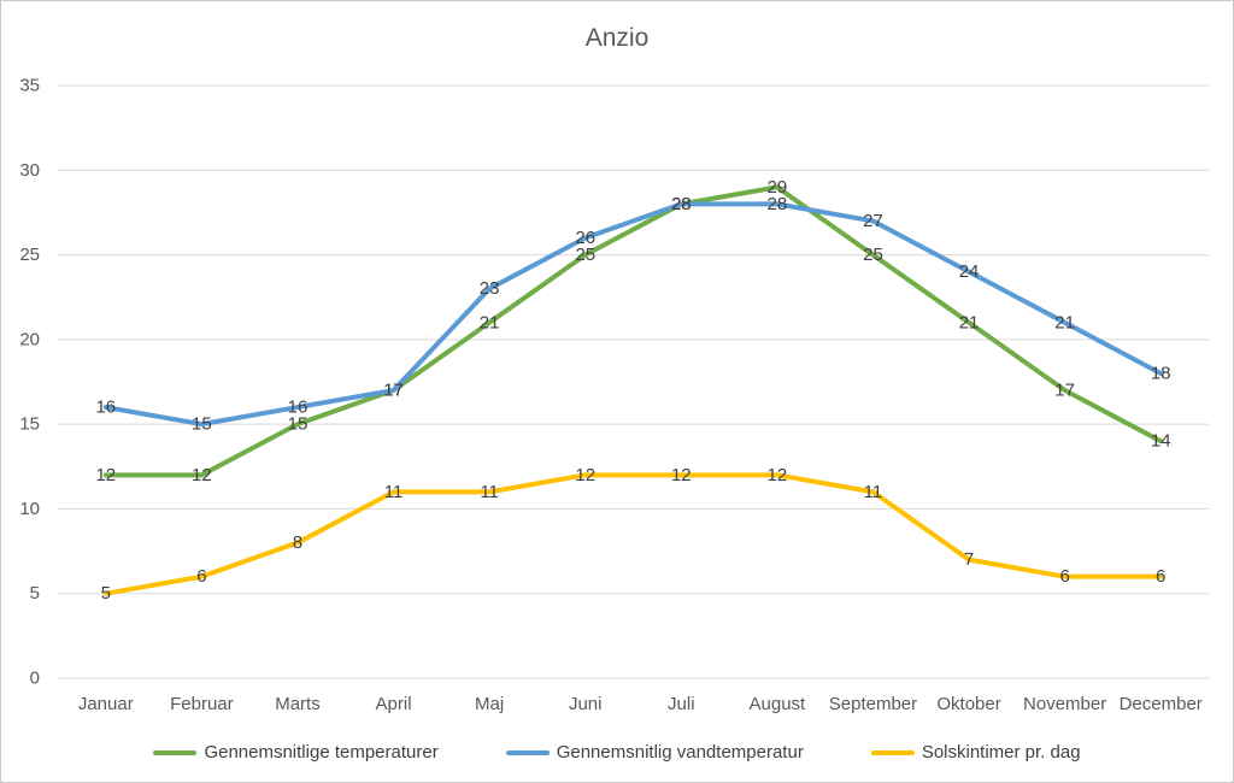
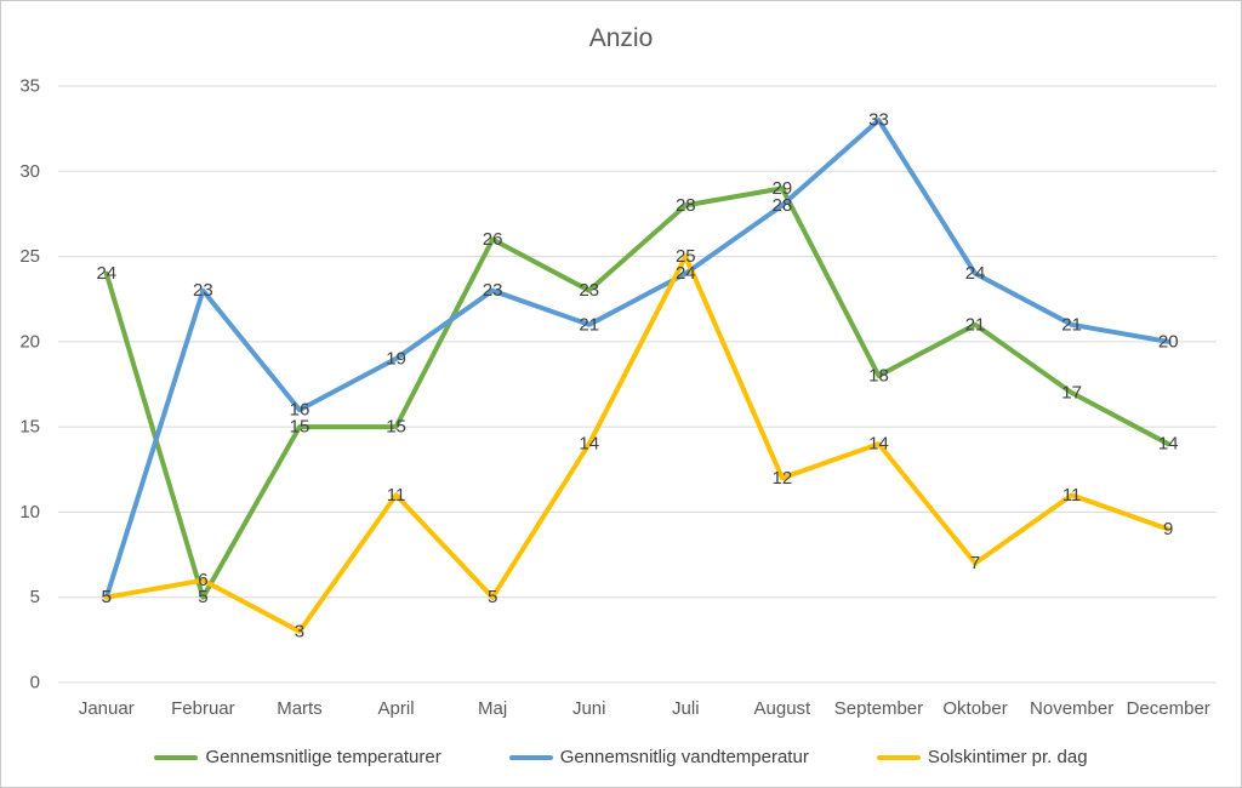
Gennemsnitlige temperaturer/Januar: 12 -> 24
Gennemsnitlig vandtemperatur/Januar: 16 -> 5
Gennemsnitlige temperaturer/Februar: 12 -> 5
Gennemsnitlig vandtemperatur/Februar: 15 -> 23
Solskintimer pr. dag/Marts: 8 -> 3
Gennemsnitlige temperaturer/April: 17 -> 15
Gennemsnitlig vandtemperatur/April: 17 -> 19
Gennemsnitlige temperaturer/Maj: 21 -> 26
Solskintimer pr. dag/Maj: 11 -> 5
Gennemsnitlige temperaturer/Juni: 25 -> 23
Gennemsnitlig vandtemperatur/Juni: 26 -> 21
Solskintimer pr. dag/Juni: 12 -> 14
Gennemsnitlig vandtemperatur/Juli: 28 -> 24
Solskintimer pr. dag/Juli: 12 -> 25
Gennemsnitlige temperaturer/September: 25 -> 18
Gennemsnitlig vandtemperatur/September: 27 -> 33
Solskintimer pr. dag/September: 11 -> 14
Solskintimer pr. dag/November: 6 -> 11
Gennemsnitlig vandtemperatur/December: 18 -> 20
Solskintimer pr. dag/December: 6 -> 9
